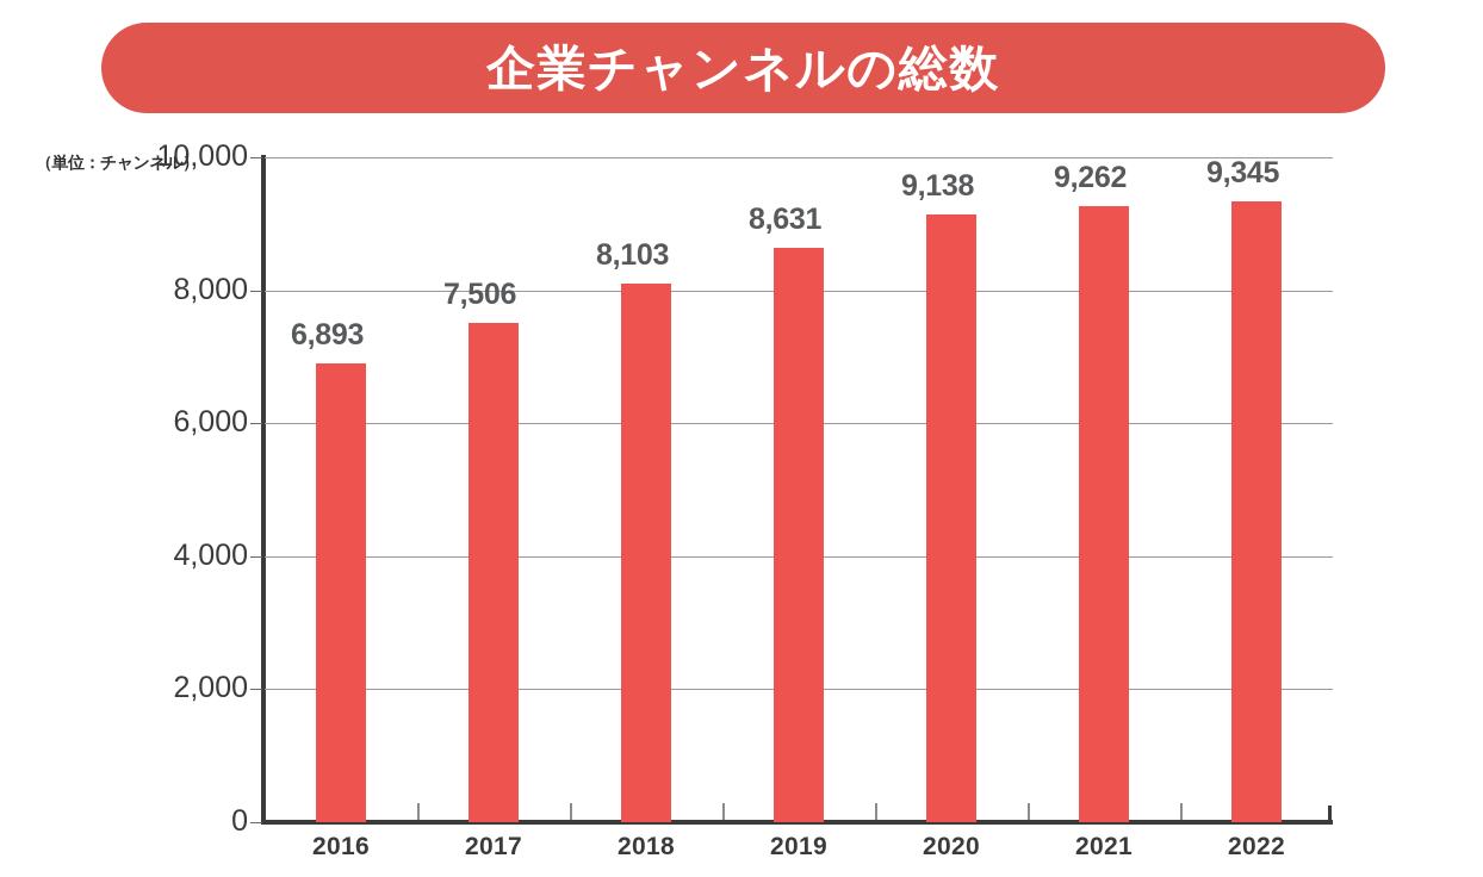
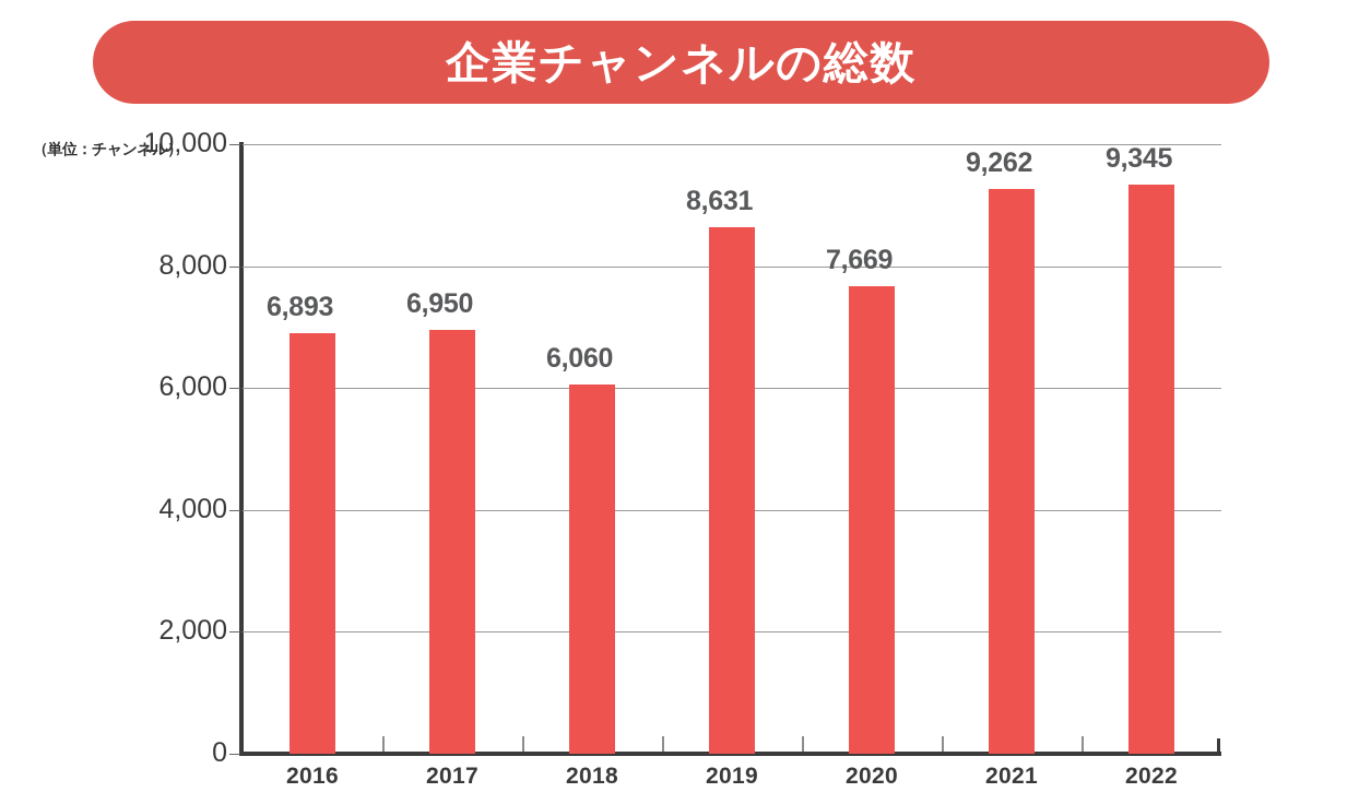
2017: 7,506 -> 6,950
2018: 8,103 -> 6,060
2020: 9,138 -> 7,669
